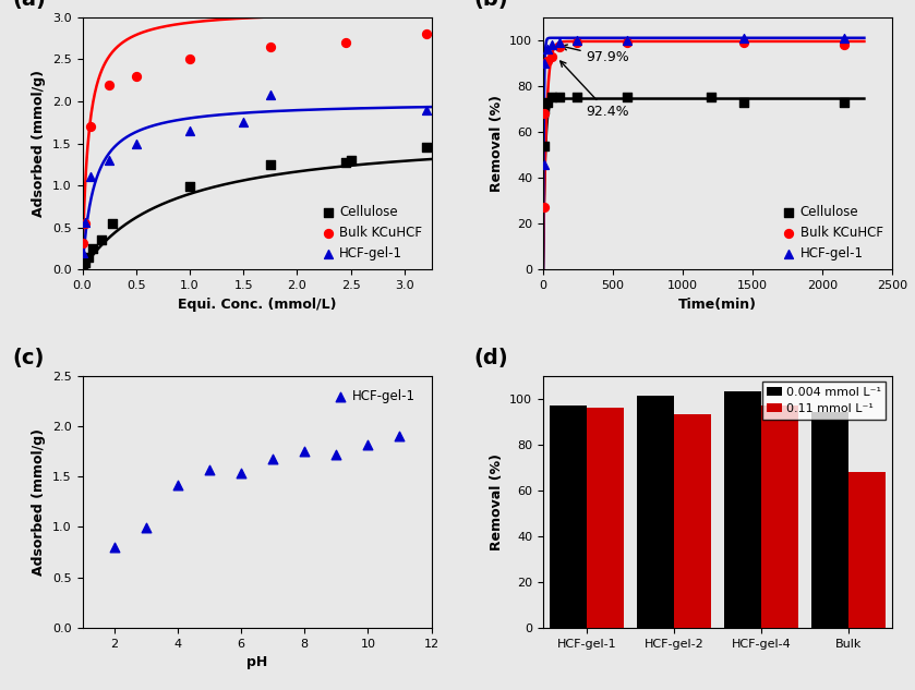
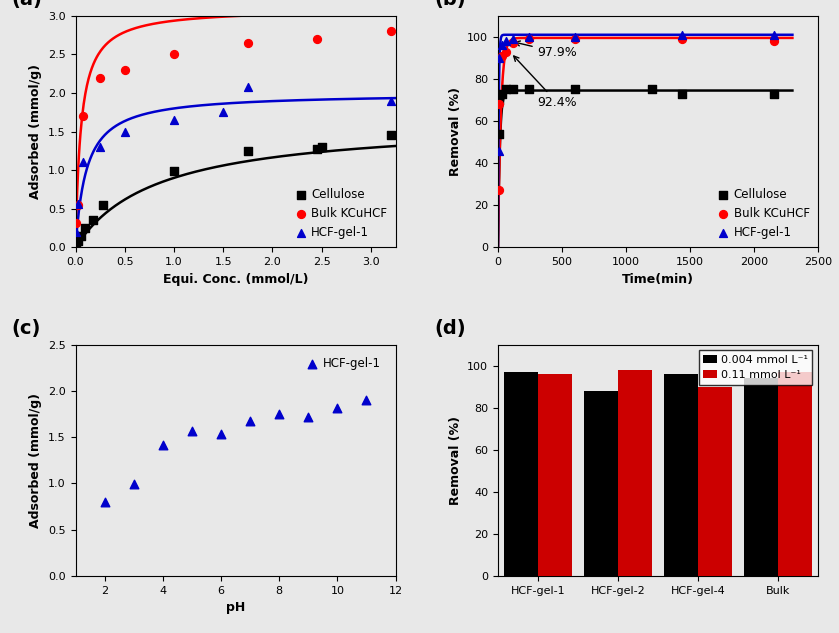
0.004 mmol L⁻¹/HCF-gel-2: 101 -> 88
0.11 mmol L⁻¹/HCF-gel-2: 93 -> 98
0.004 mmol L⁻¹/HCF-gel-4: 103 -> 96
0.11 mmol L⁻¹/HCF-gel-4: 97 -> 90
0.11 mmol L⁻¹/Bulk: 68 -> 97
